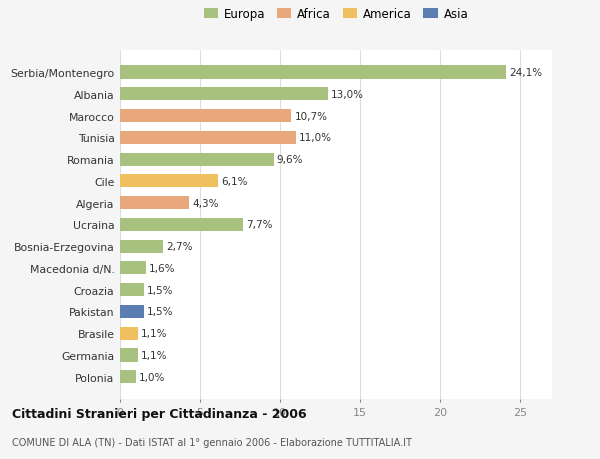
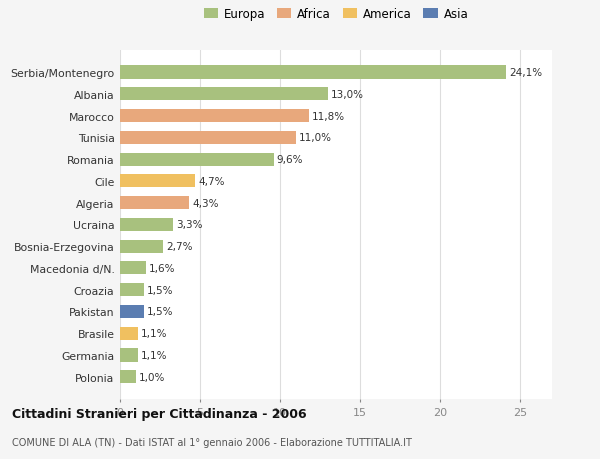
Marocco: 10,7% -> 11,8%
Cile: 6,1% -> 4,7%
Ucraina: 7,7% -> 3,3%
